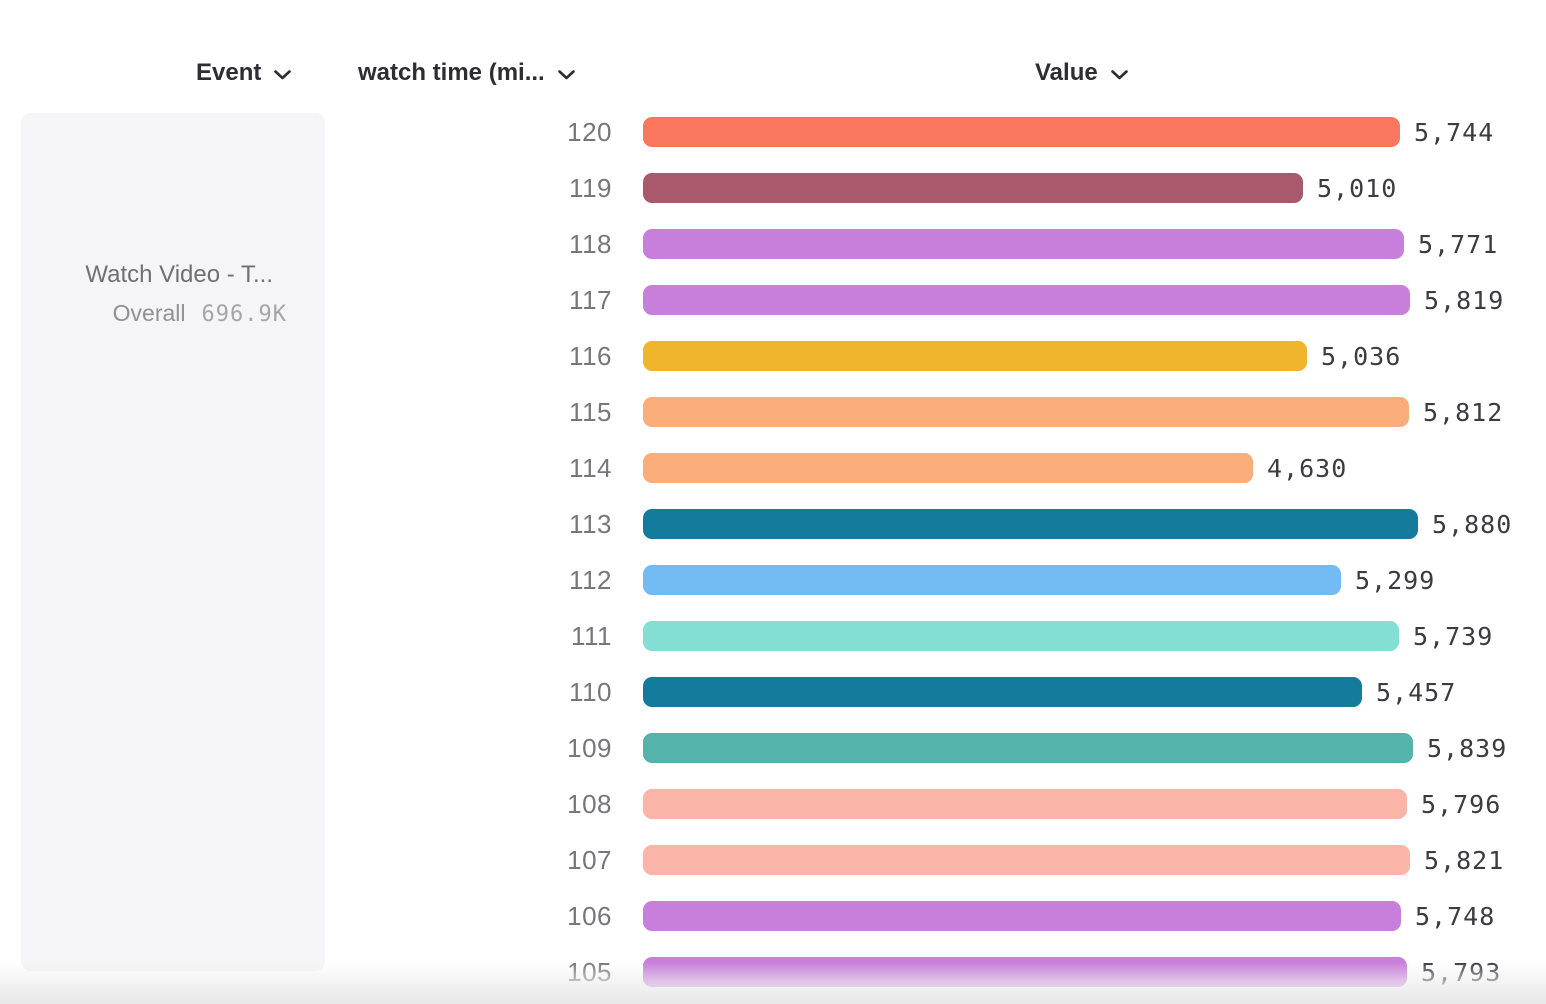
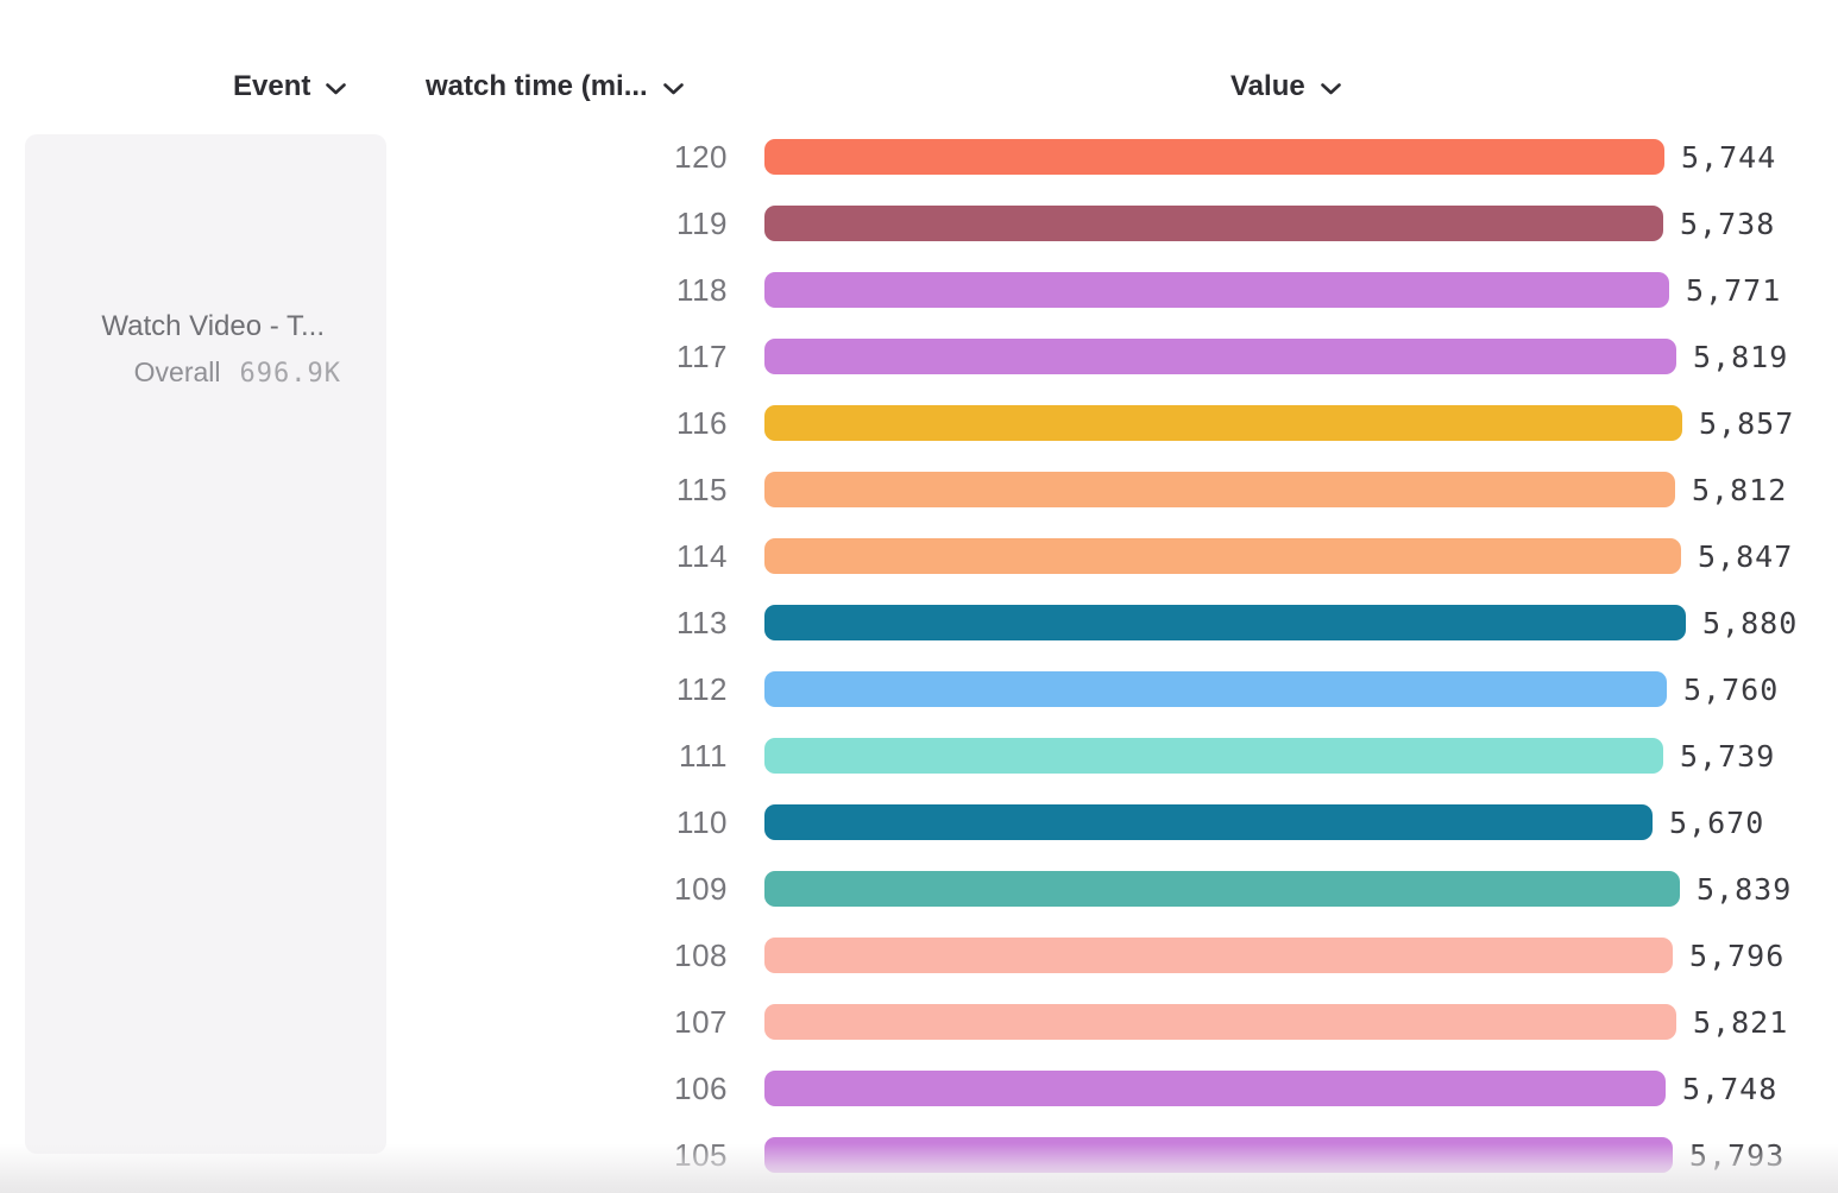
119: 5,010 -> 5,738
116: 5,036 -> 5,857
114: 4,630 -> 5,847
112: 5,299 -> 5,760
110: 5,457 -> 5,670
